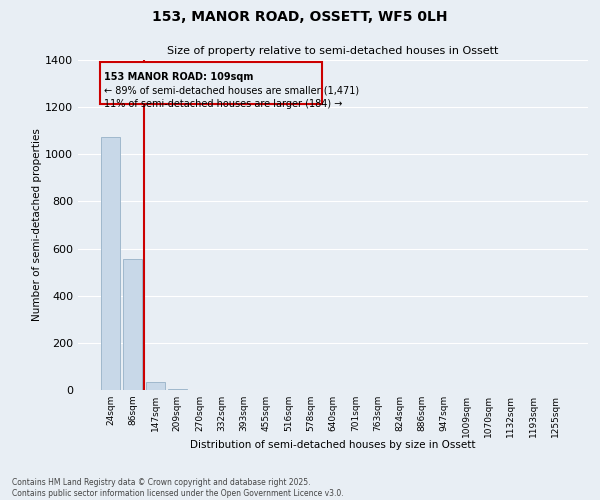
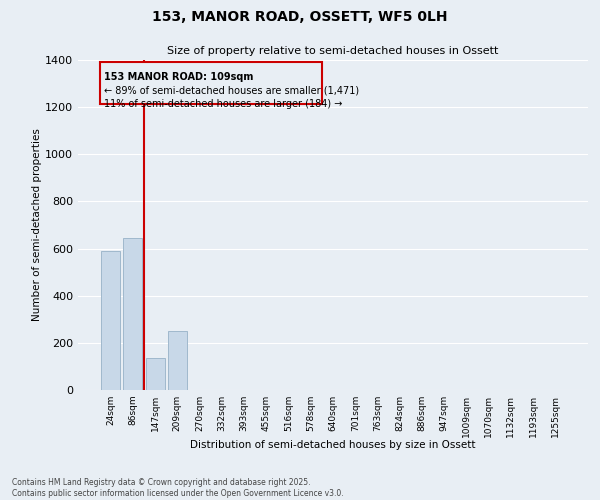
24sqm: 1075 -> 590
86sqm: 557 -> 645
147sqm: 35 -> 135
209sqm: 5 -> 250
